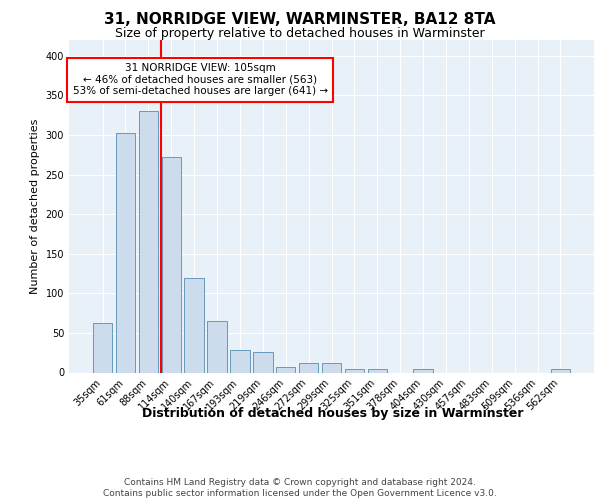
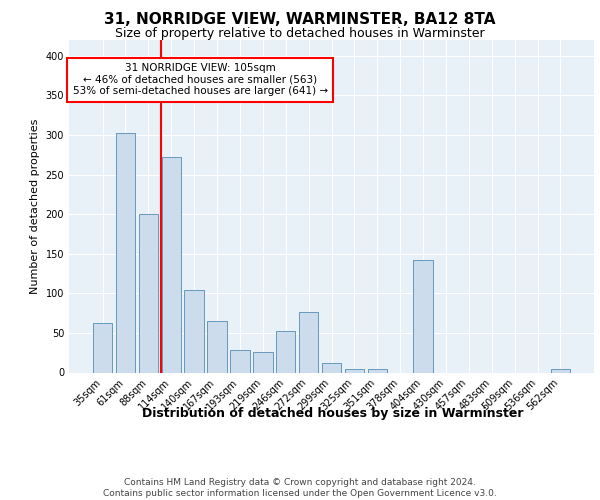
88sqm: 330 -> 200
140sqm: 120 -> 104
246sqm: 7 -> 52
272sqm: 12 -> 76
404sqm: 4 -> 142
